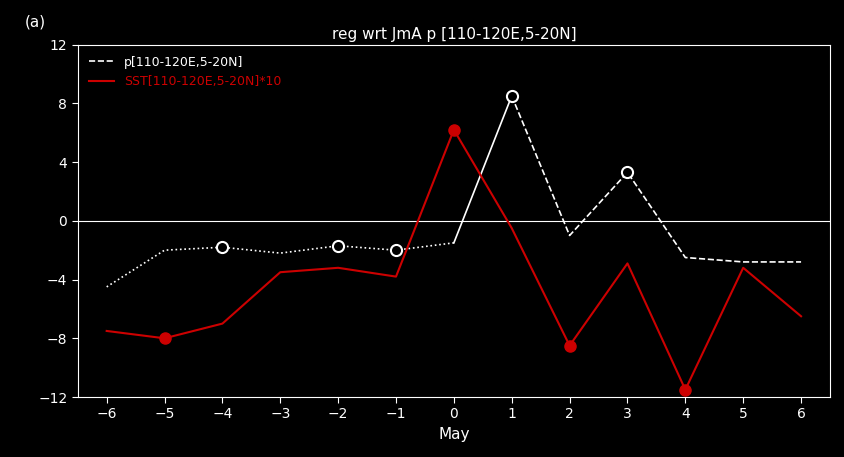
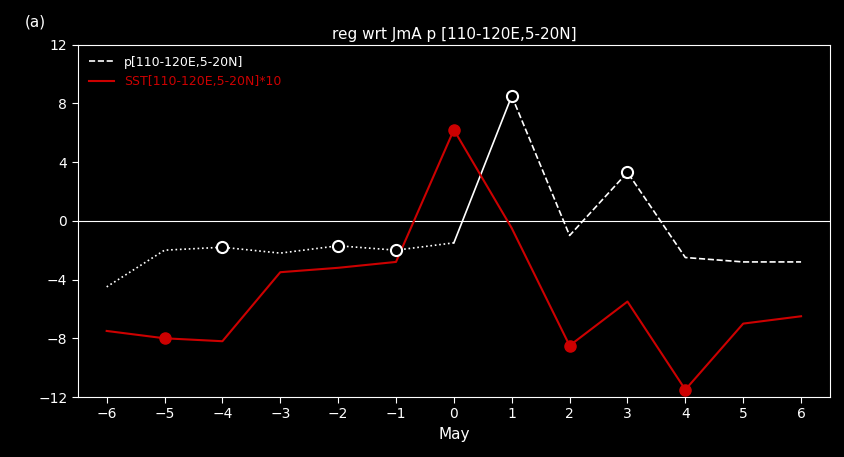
SST[110-120E,5-20N]*10/−4: -7.0 -> -8.2
SST[110-120E,5-20N]*10/−1: -3.8 -> -2.8
SST[110-120E,5-20N]*10/3: -2.9 -> -5.5
SST[110-120E,5-20N]*10/5: -3.2 -> -7.0
